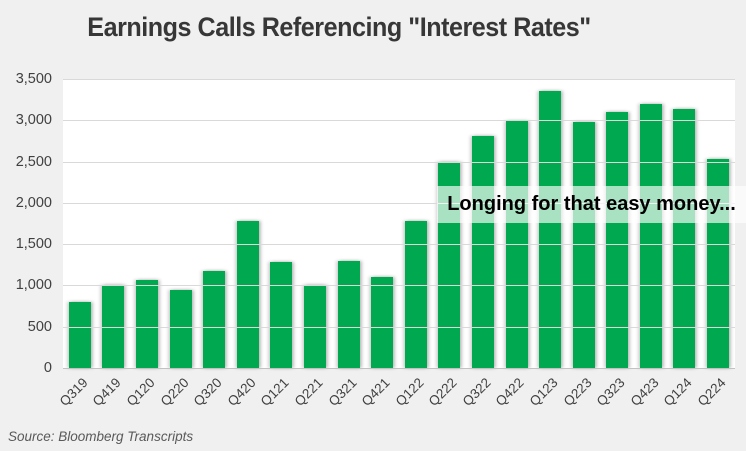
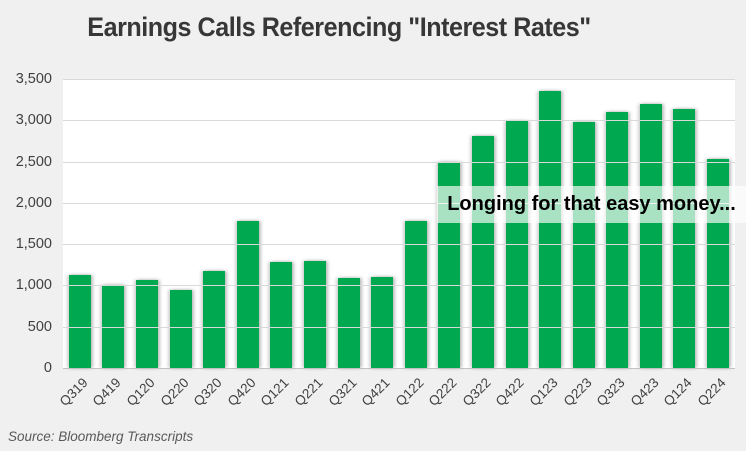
Q319: 800 -> 1100
Q221: 1000 -> 1300
Q321: 1300 -> 1100
